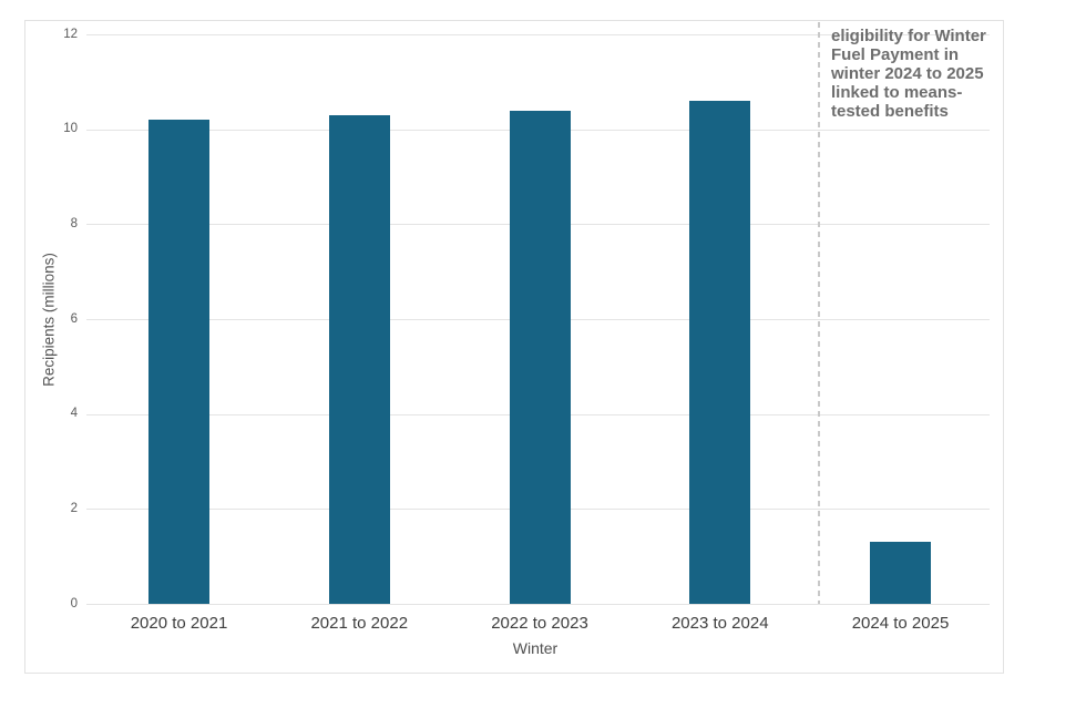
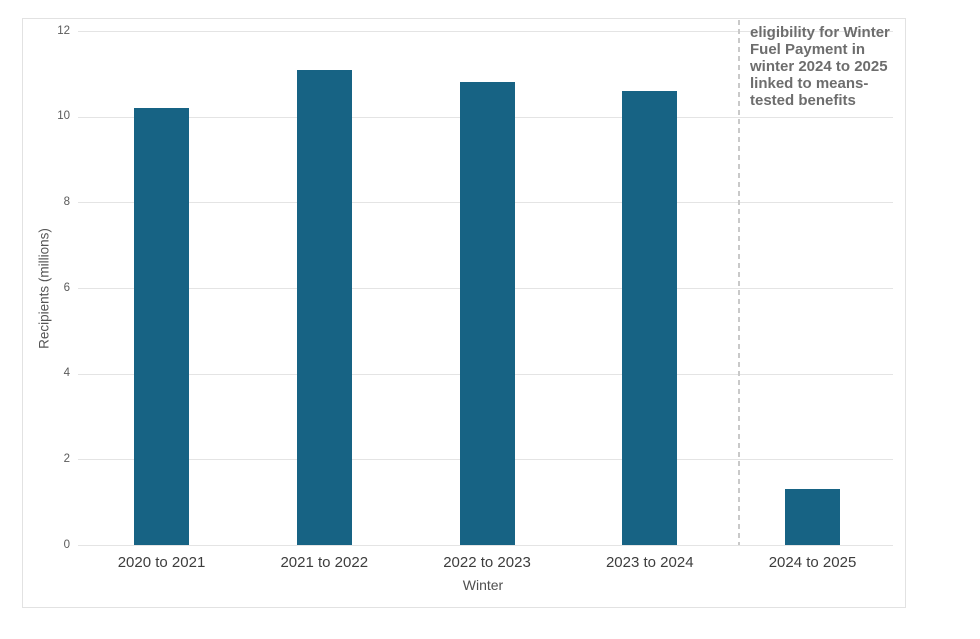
2021 to 2022: 10.3 -> 11.1
2022 to 2023: 10.4 -> 10.8
